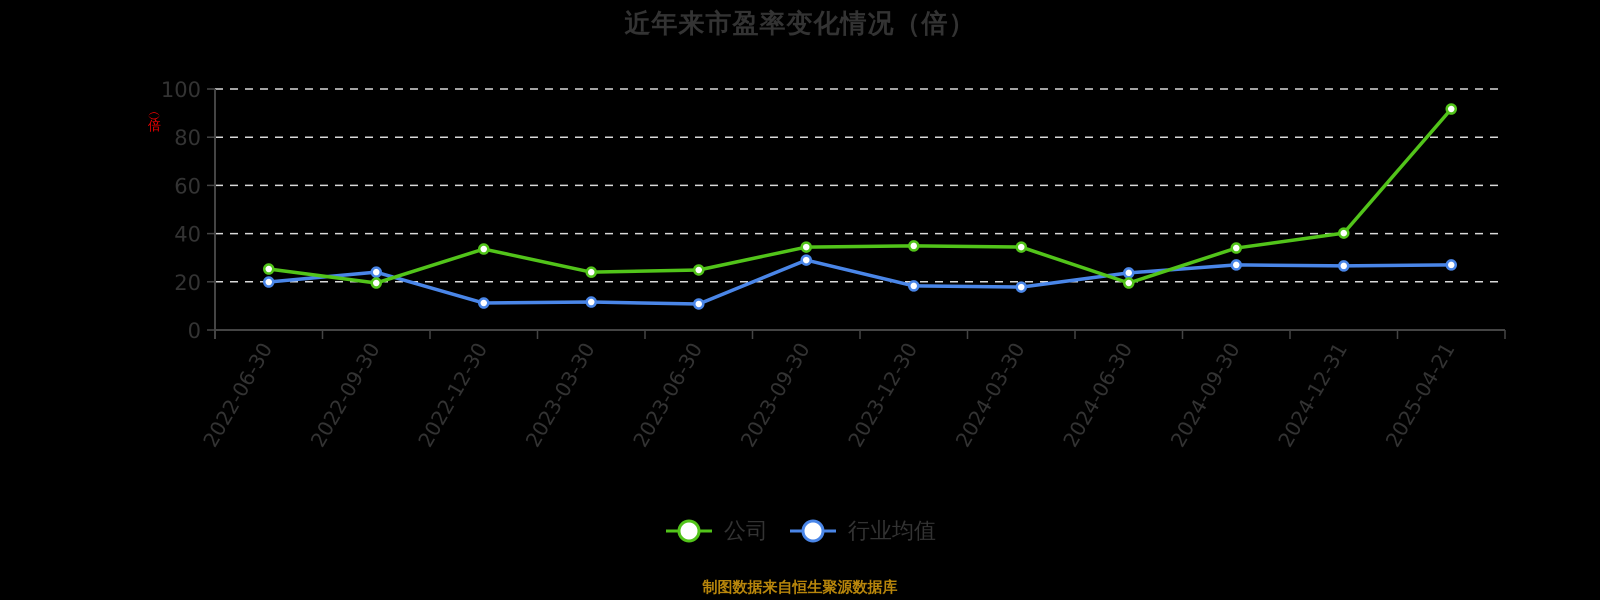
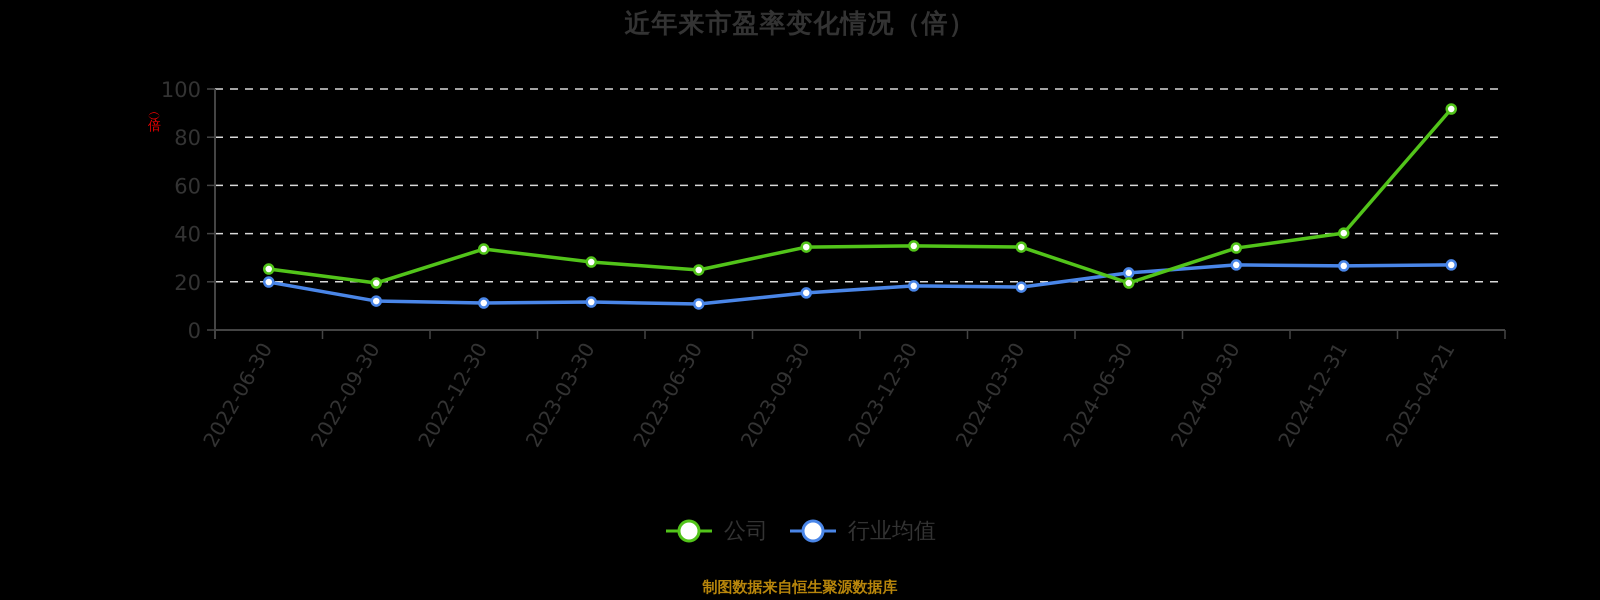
行业均值/2022-09-30: 24 -> 12
公司/2023-03-30: 24 -> 28
行业均值/2023-09-30: 29 -> 15
